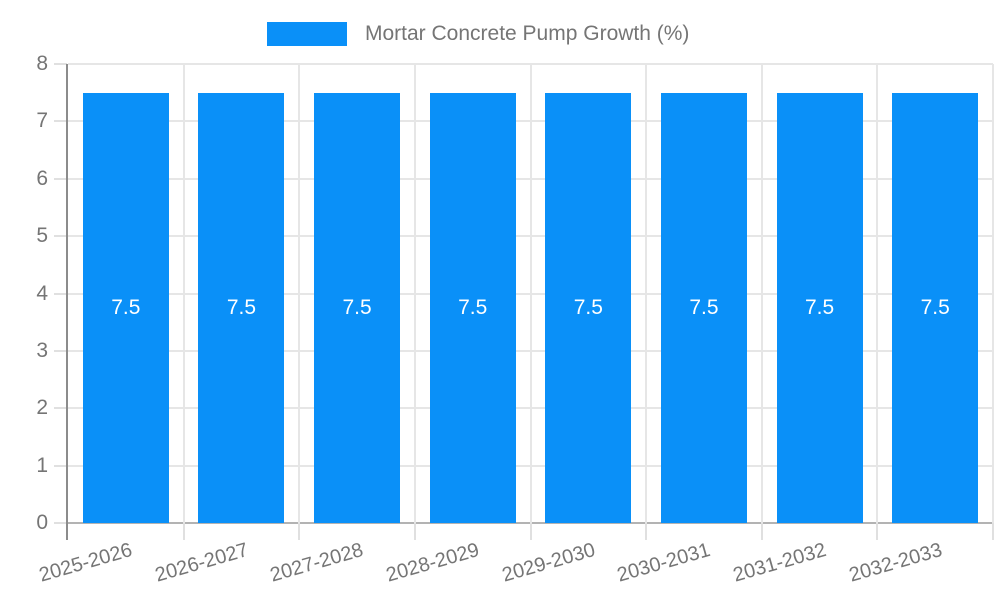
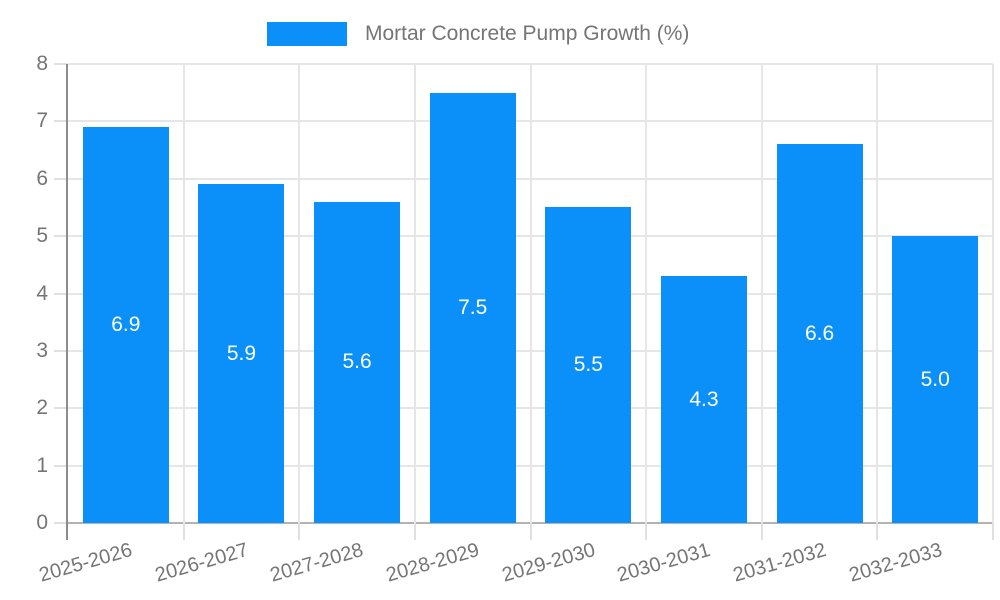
2025-2026: 7.5 -> 6.9
2026-2027: 7.5 -> 5.9
2027-2028: 7.5 -> 5.6
2029-2030: 7.5 -> 5.5
2030-2031: 7.5 -> 4.3
2031-2032: 7.5 -> 6.6
2032-2033: 7.5 -> 5.0
